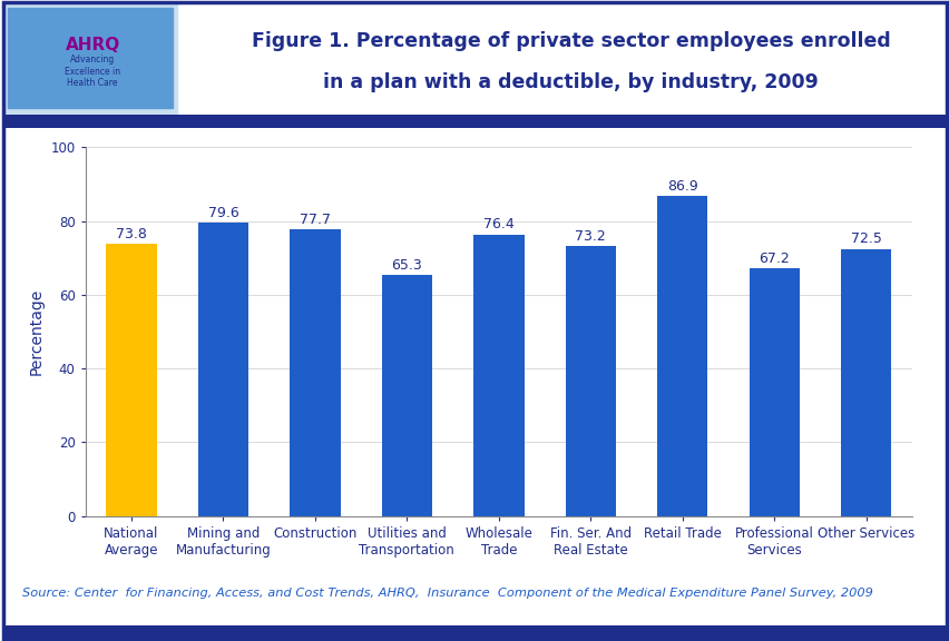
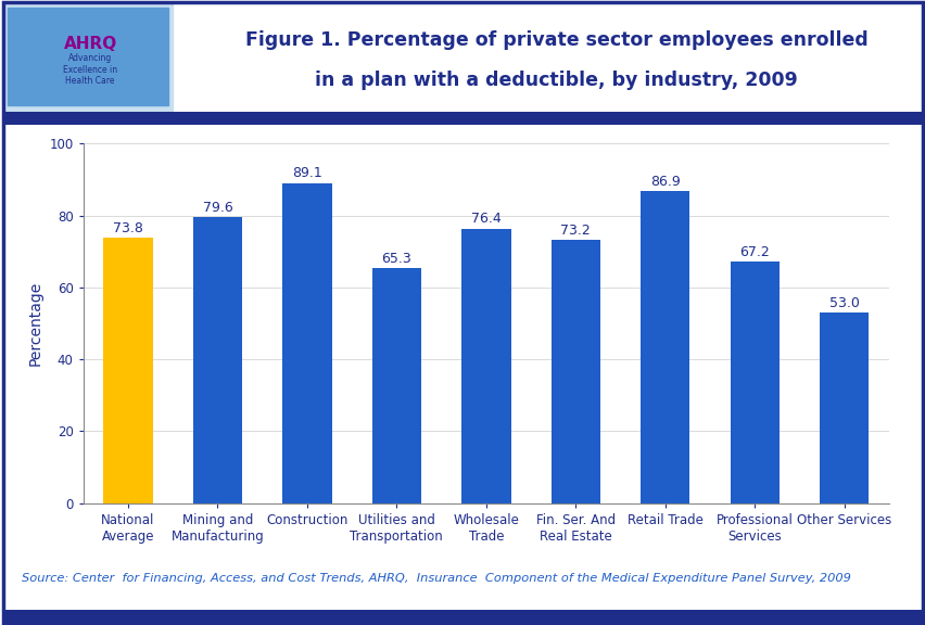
Construction: 77.7 -> 89.1
Other Services: 72.5 -> 53.0
